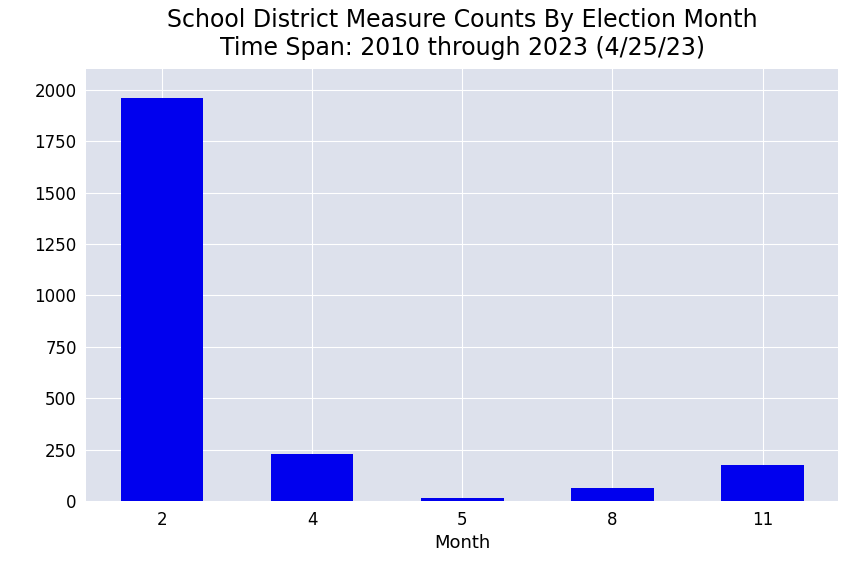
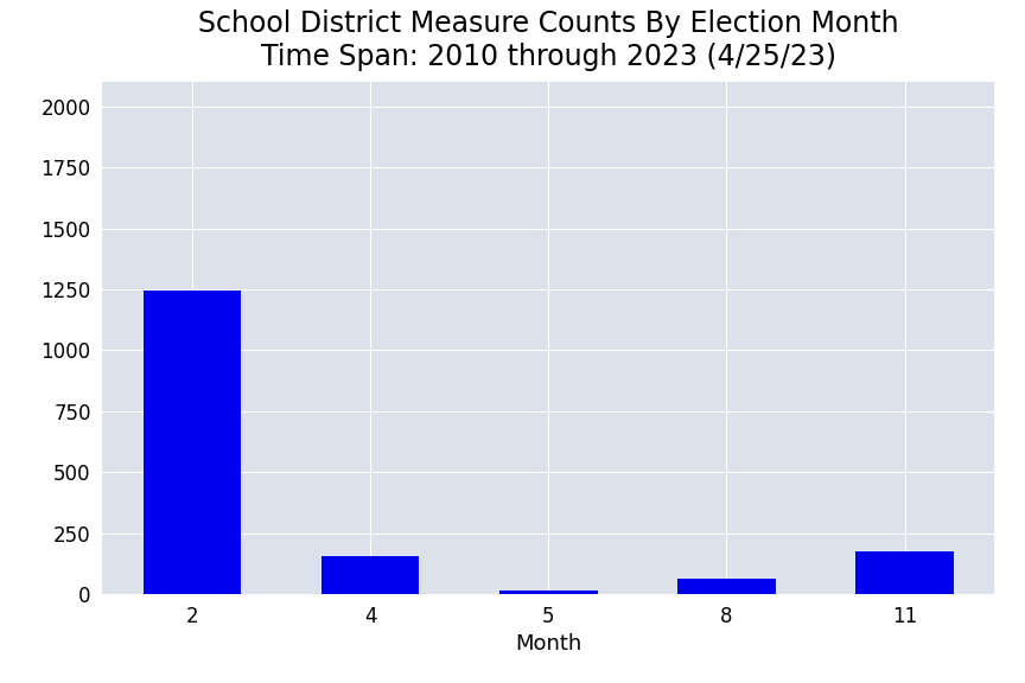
2: 1960 -> 1245
4: 230 -> 155
